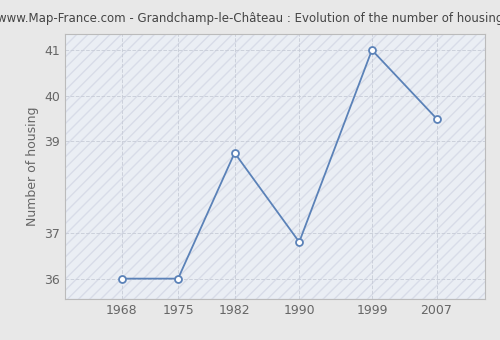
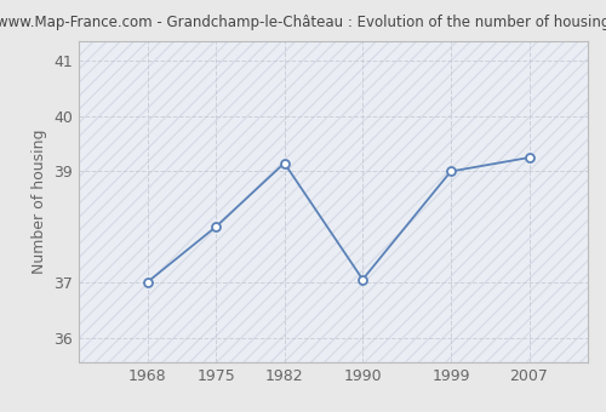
1968: 36.00 -> 37.00
1975: 36.00 -> 38.00
1982: 38.75 -> 39.15
1990: 36.80 -> 37.05
1999: 41.00 -> 39.00
2007: 39.50 -> 39.25
